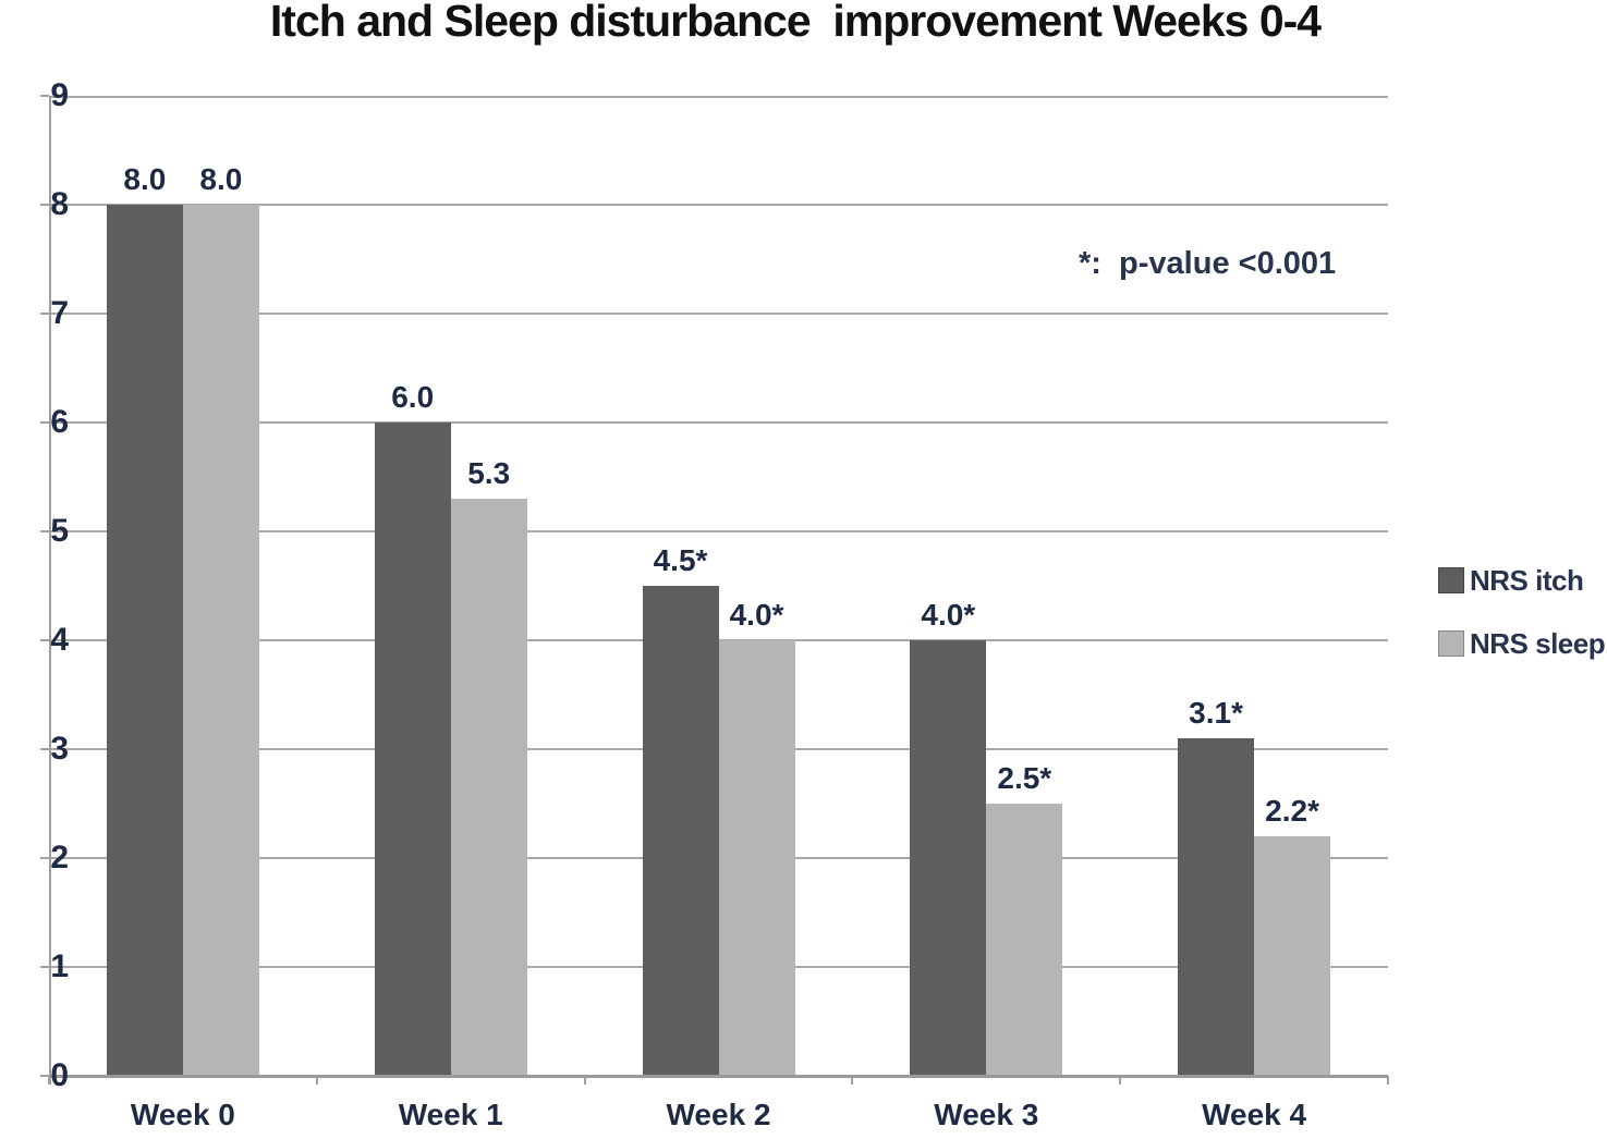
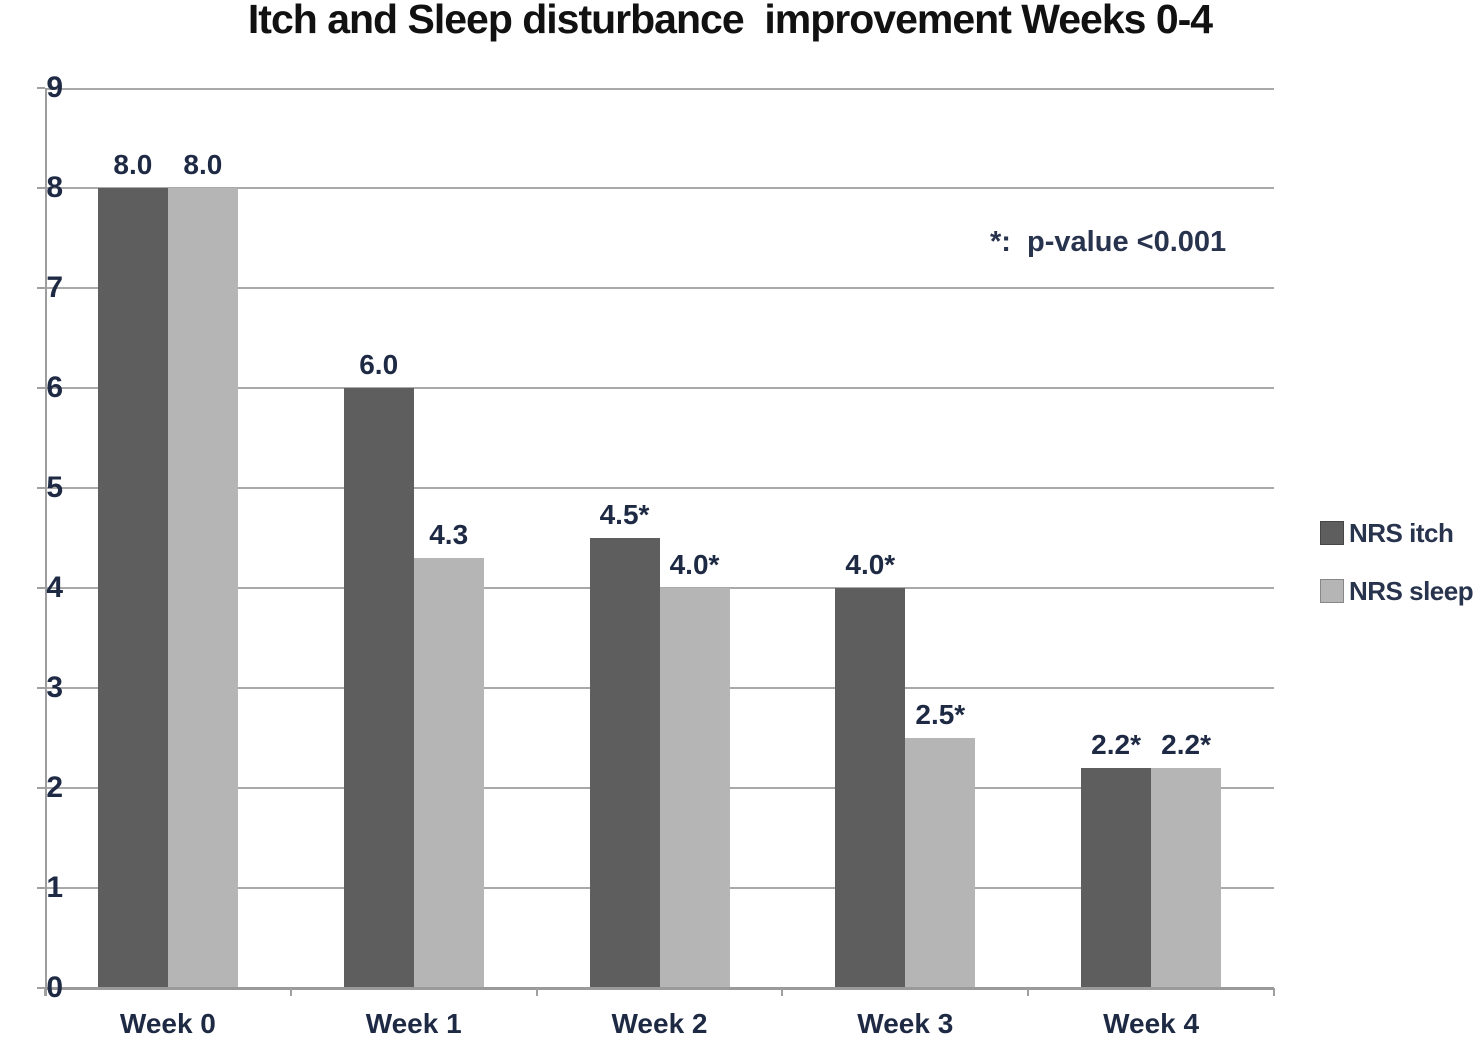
NRS sleep/Week 1: 5.3 -> 4.3
NRS itch/Week 4: 3.1 -> 2.2
